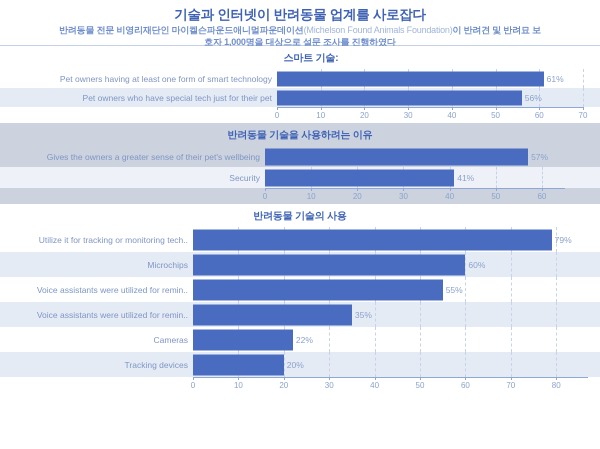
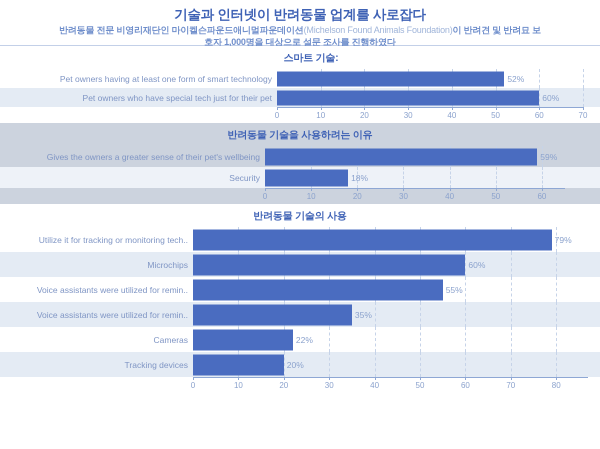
스마트 기술:/Pet owners having at least one form of smart technology: 61% -> 52%
스마트 기술:/Pet owners who have special tech just for their pet: 56% -> 60%
반려동물 기술을 사용하려는 이유/Gives the owners a greater sense of their pet's wellbeing: 57% -> 59%
반려동물 기술을 사용하려는 이유/Security: 41% -> 18%
